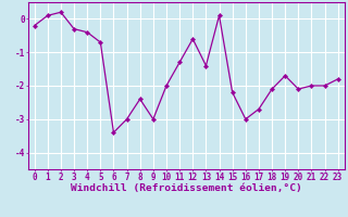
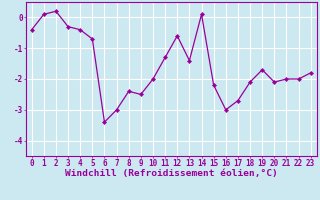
0: -0.2 -> -0.4
9: -3.0 -> -2.5
